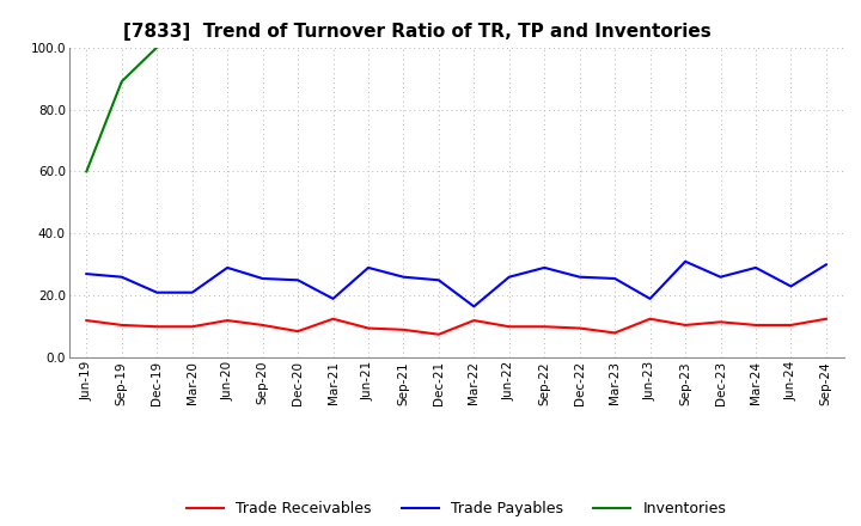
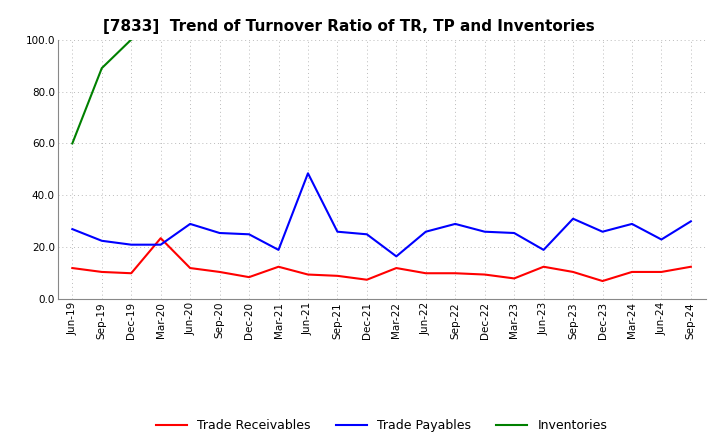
Trade Payables/Sep-19: 26.0 -> 22.5
Trade Receivables/Mar-20: 10.0 -> 23.5
Trade Payables/Jun-21: 29.0 -> 48.5
Trade Receivables/Dec-23: 11.5 -> 7.0
